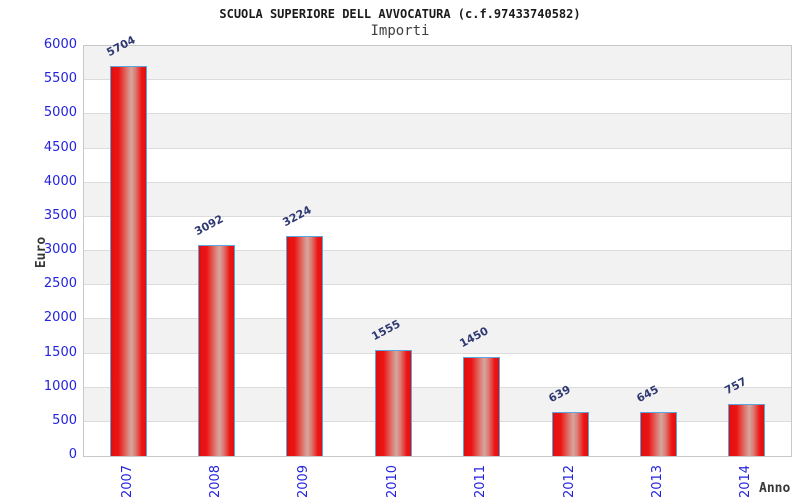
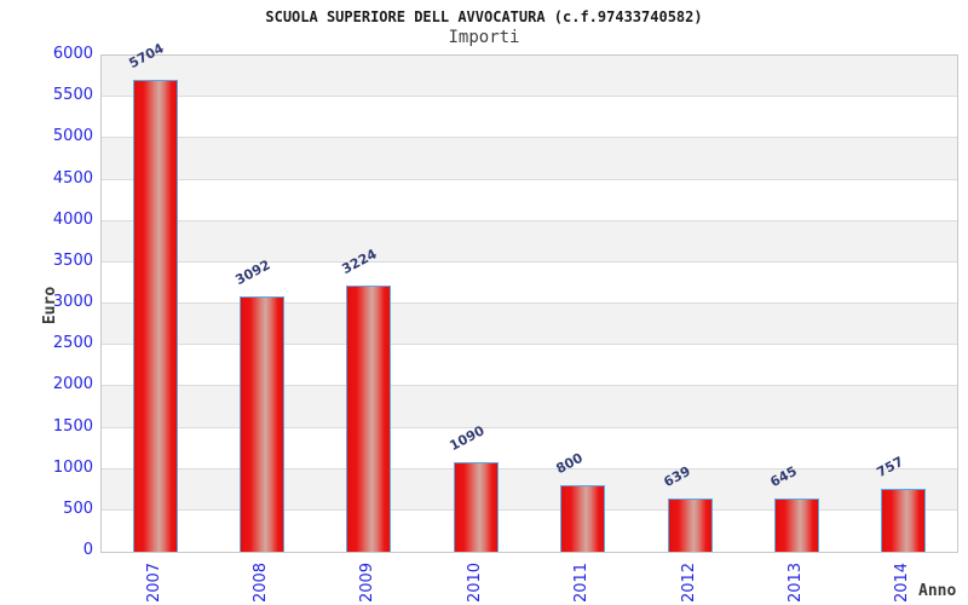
2010: 1555 -> 1090
2011: 1450 -> 800
